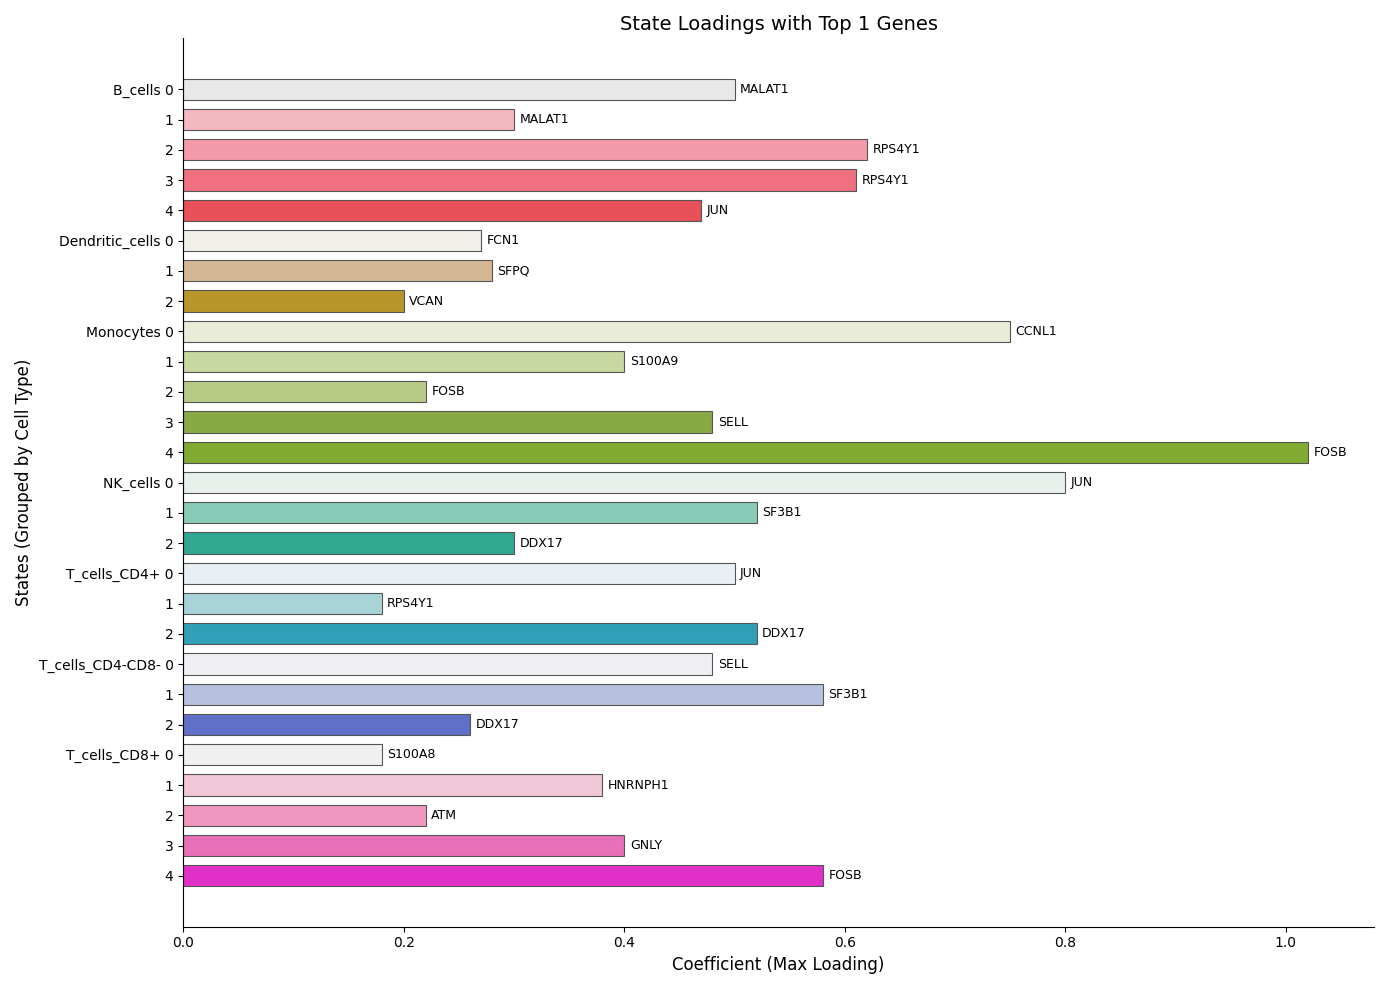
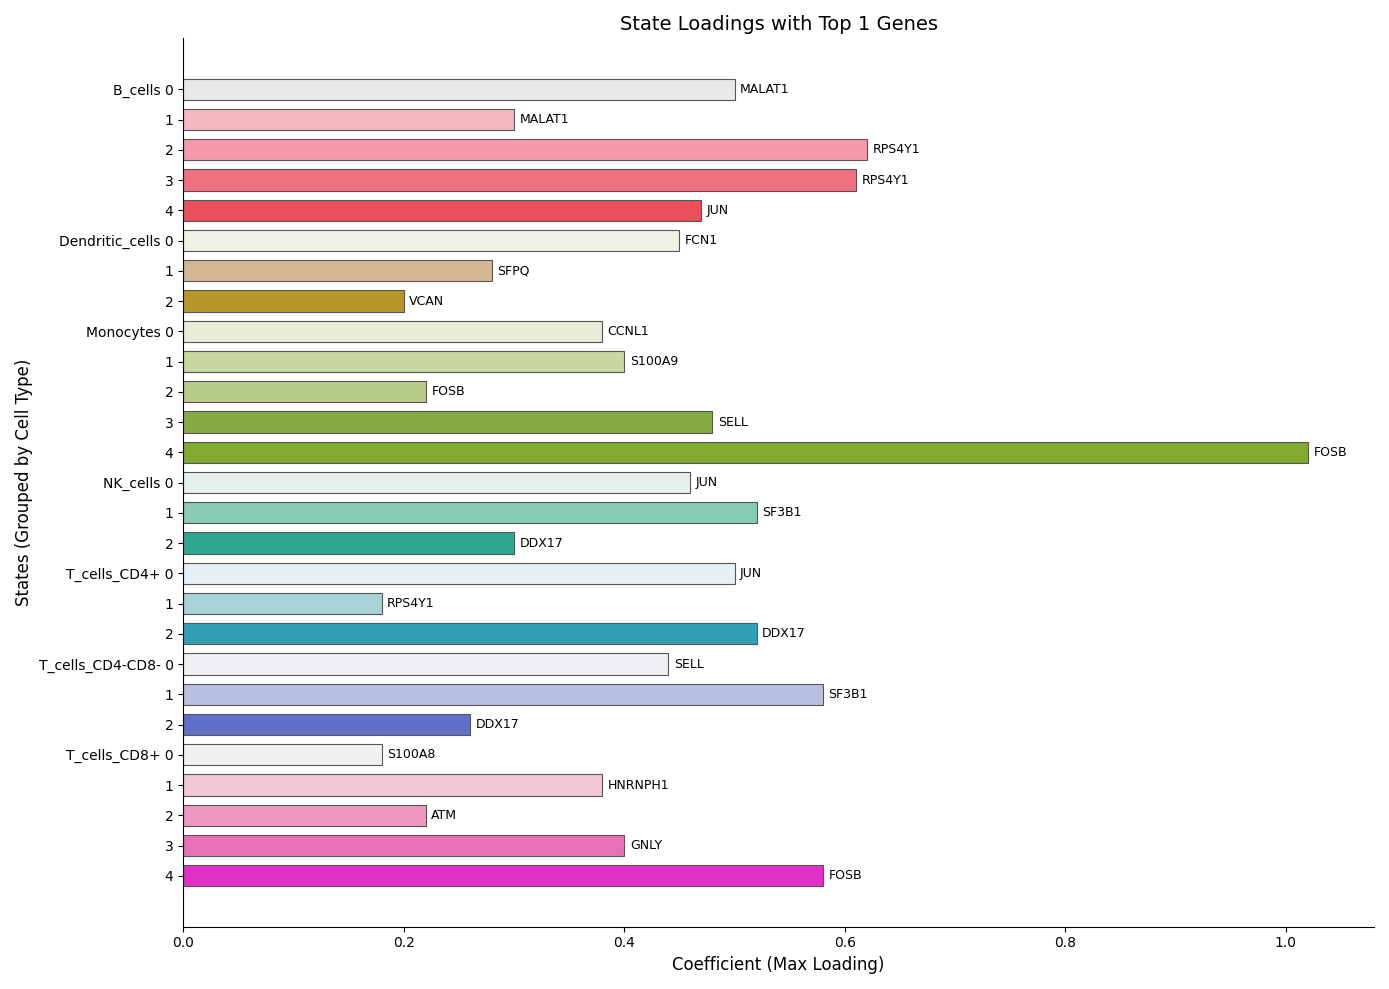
Dendritic_cells 0: 0.27 -> 0.45
Monocytes 0: 0.75 -> 0.38
NK_cells 0: 0.80 -> 0.46
T_cells_CD4-CD8- 0: 0.48 -> 0.44
